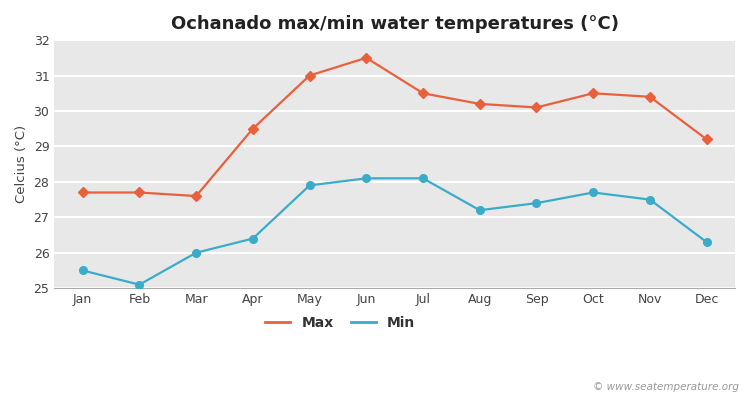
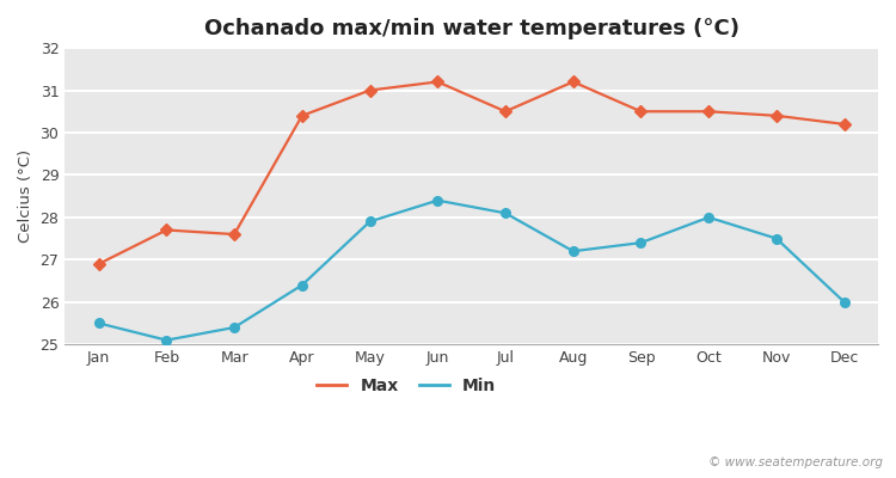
Max/Jan: 27.7 -> 26.9
Min/Mar: 26.0 -> 25.4
Max/Apr: 29.5 -> 30.4
Max/Jun: 31.5 -> 31.2
Min/Jun: 28.1 -> 28.4
Max/Aug: 30.2 -> 31.2
Max/Sep: 30.1 -> 30.5
Min/Oct: 27.7 -> 28.0
Max/Dec: 29.2 -> 30.2
Min/Dec: 26.3 -> 26.0
